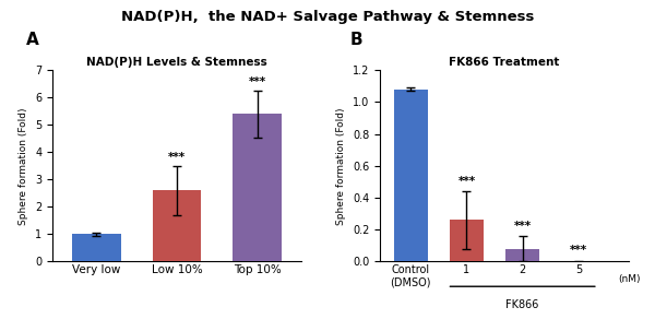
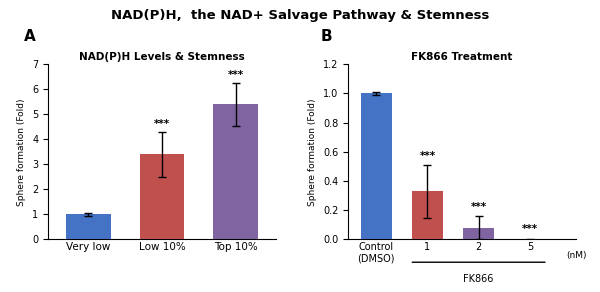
NAD(P)H Levels & Stemness/Low 10%: 2.6 -> 3.4
FK866 Treatment/Control (DMSO): 1.08 -> 1.00
FK866 Treatment/1: 0.26 -> 0.33
